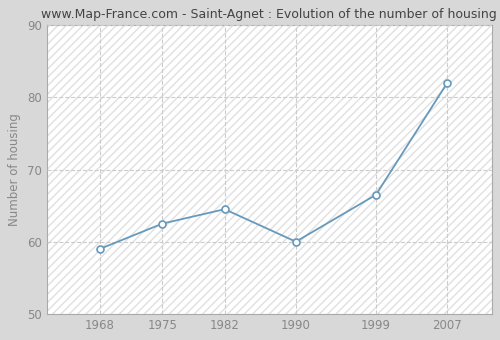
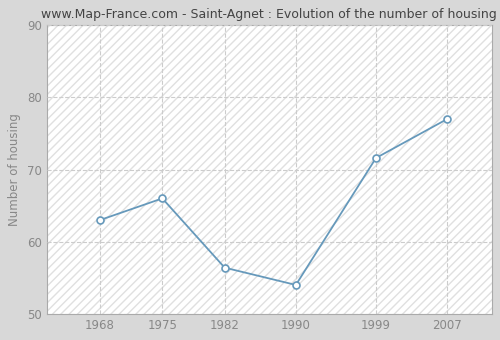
1968: 59.0 -> 63.0
1975: 62.5 -> 66.0
1982: 64.5 -> 56.4
1990: 60.0 -> 54.0
1999: 66.5 -> 71.6
2007: 82.0 -> 77.0
